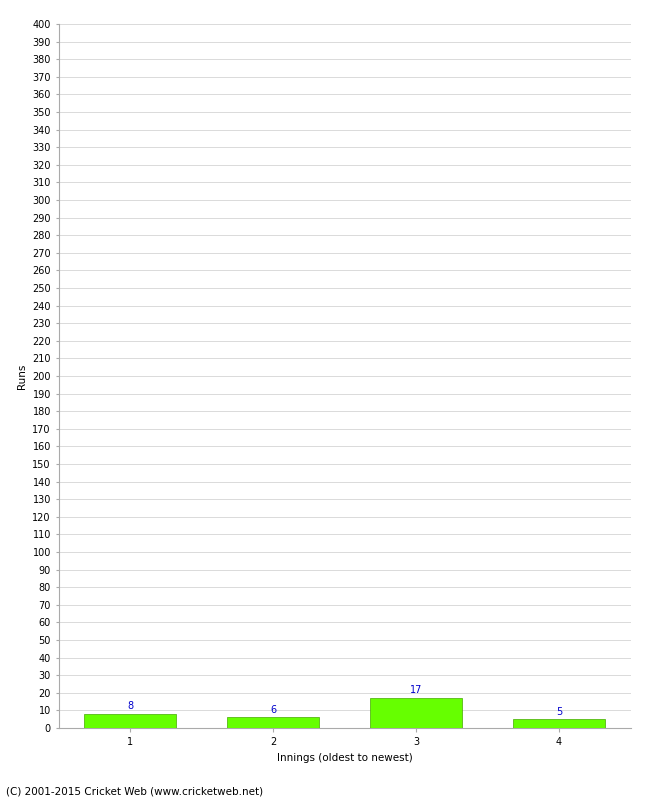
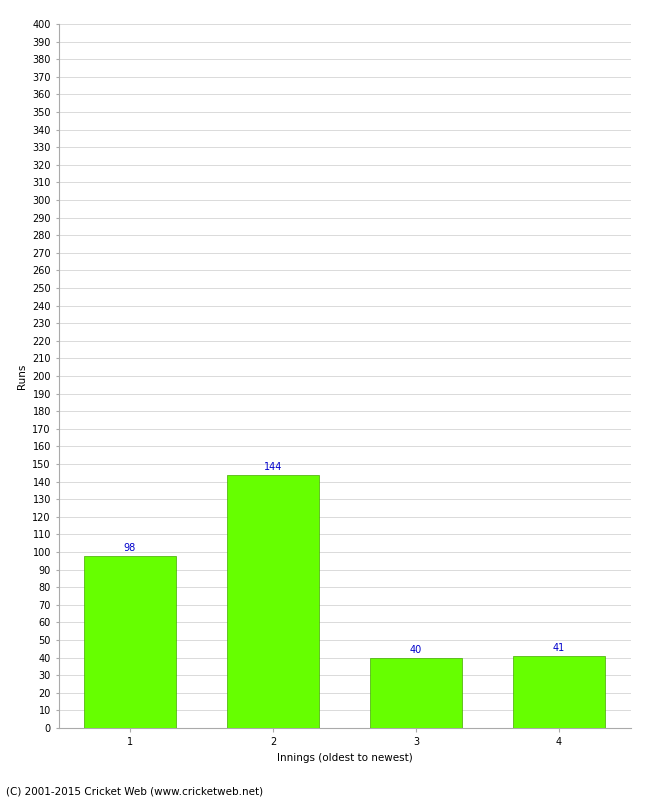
1: 8 -> 98
2: 6 -> 144
3: 17 -> 40
4: 5 -> 41
